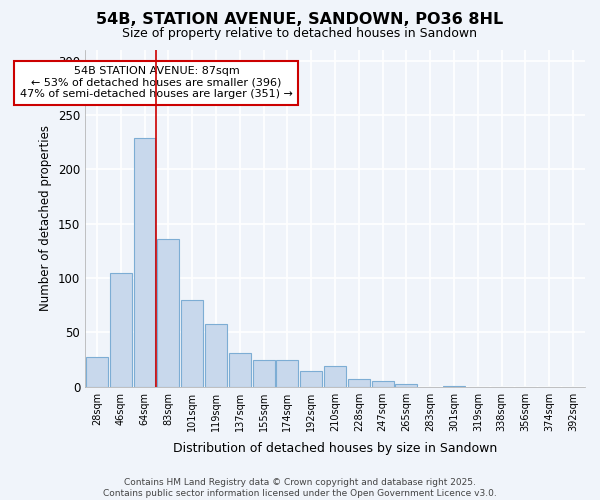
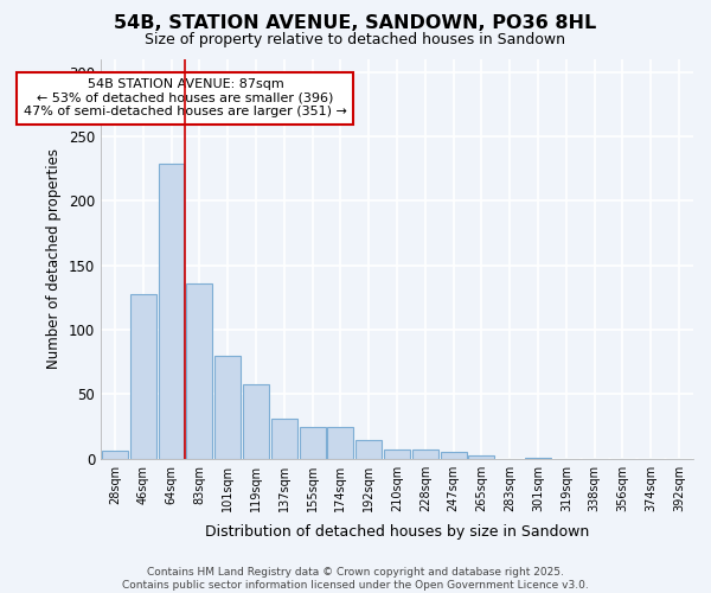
28sqm: 27 -> 6
46sqm: 105 -> 128
210sqm: 19 -> 7
